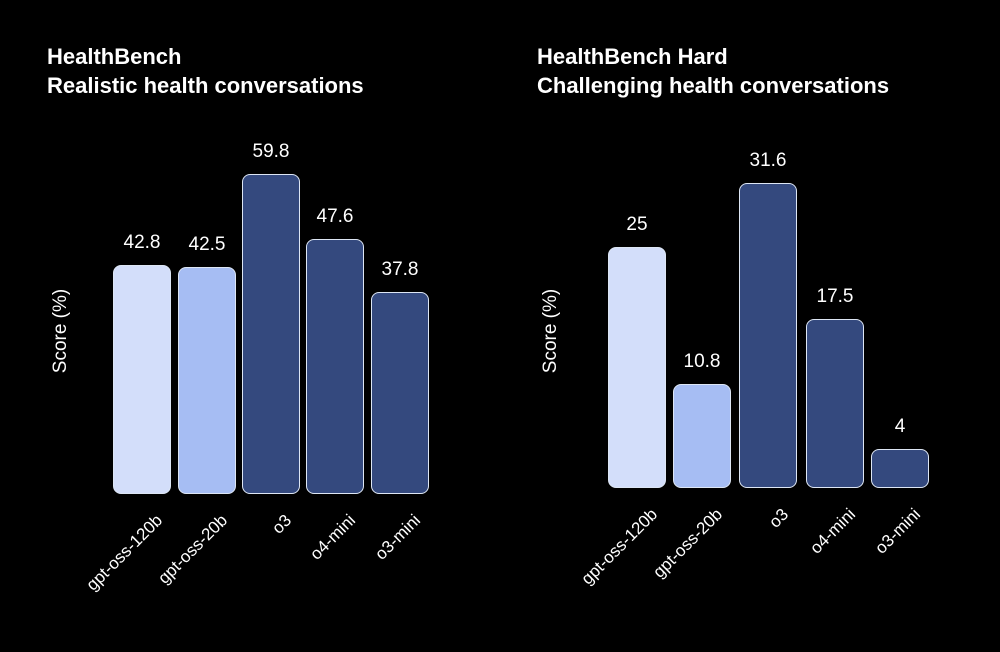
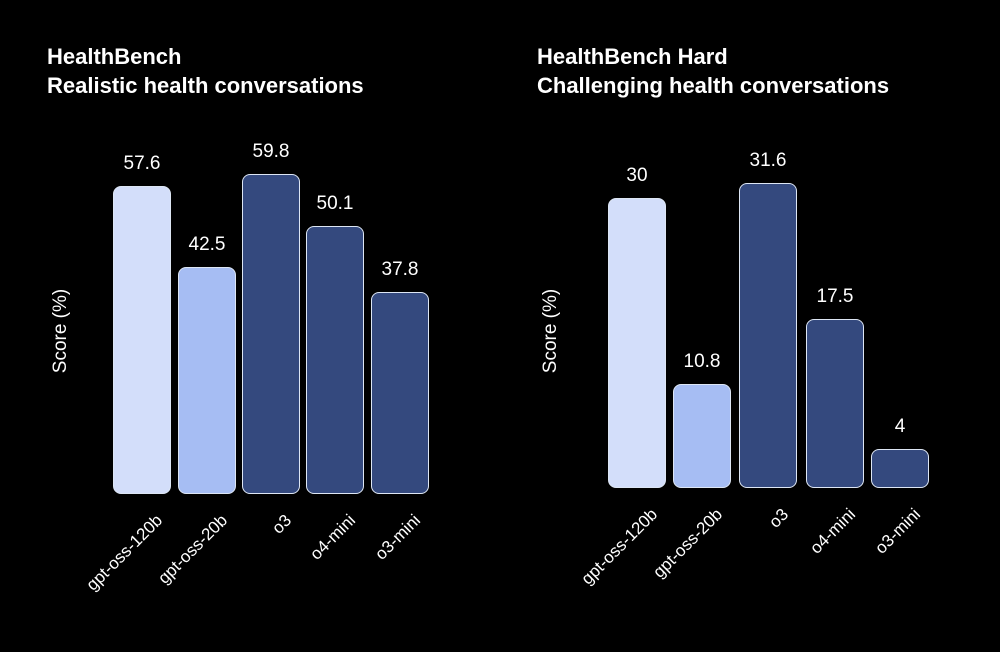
HealthBench Realistic health conversations/gpt-oss-120b: 42.8 -> 57.6
HealthBench Realistic health conversations/o4-mini: 47.6 -> 50.1
HealthBench Hard Challenging health conversations/gpt-oss-120b: 25 -> 30
